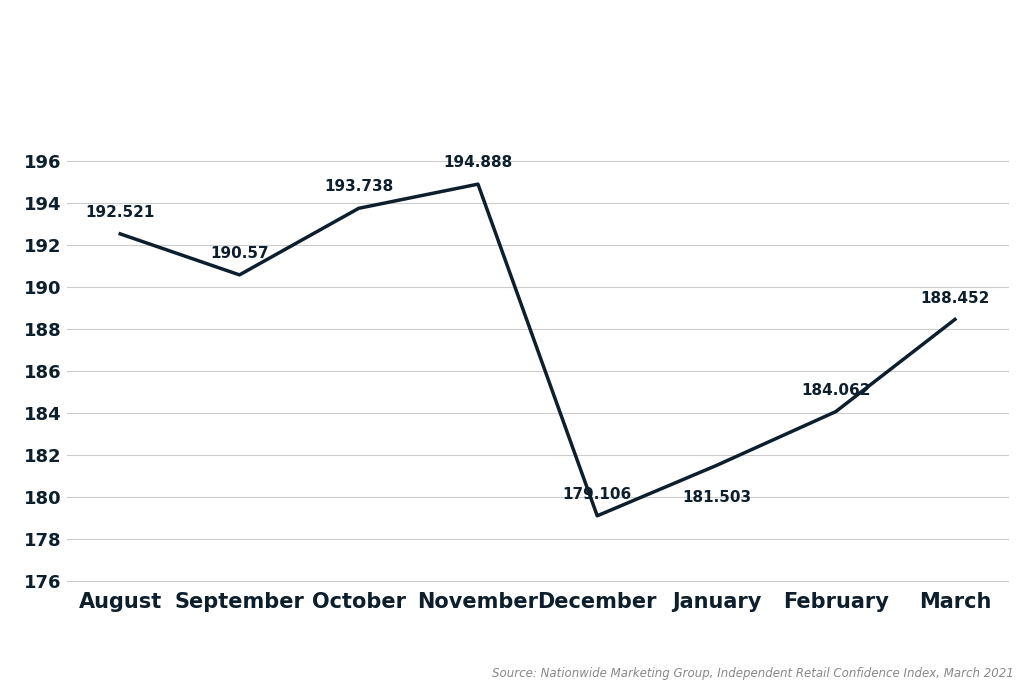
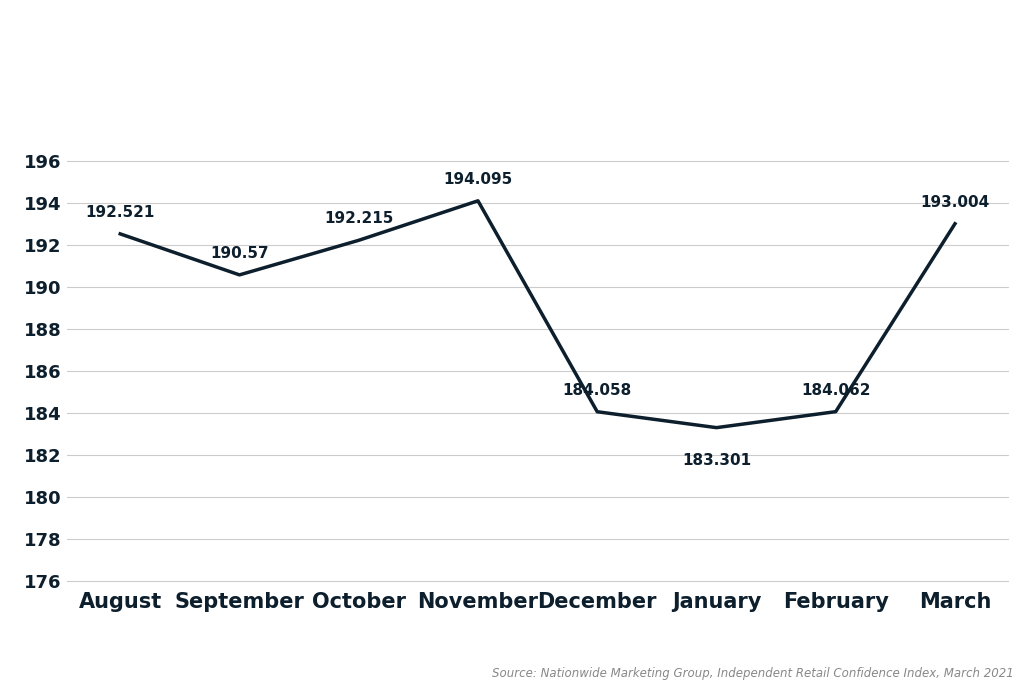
October: 193.738 -> 192.215
November: 194.888 -> 194.095
December: 179.106 -> 184.058
January: 181.503 -> 183.301
March: 188.452 -> 193.004
